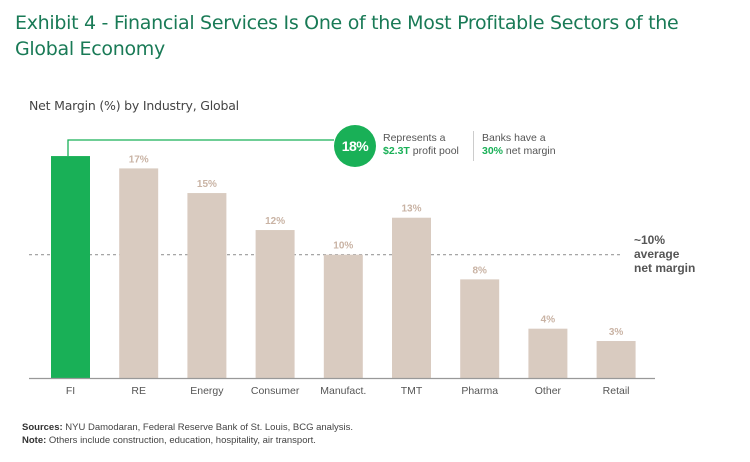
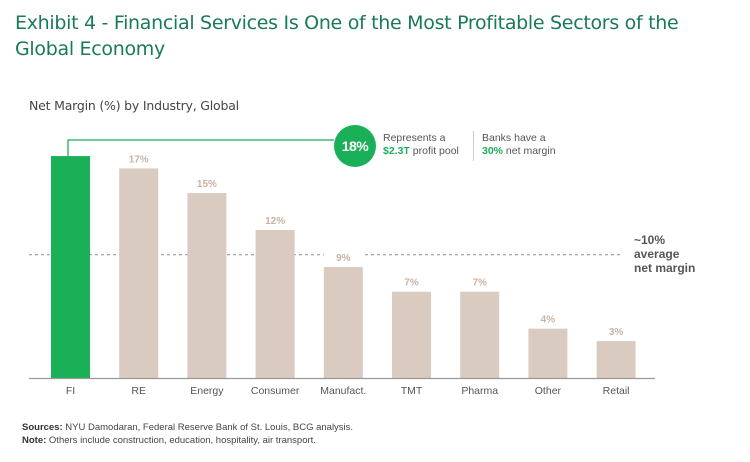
Manufact.: 10% -> 9%
TMT: 13% -> 7%
Pharma: 8% -> 7%
